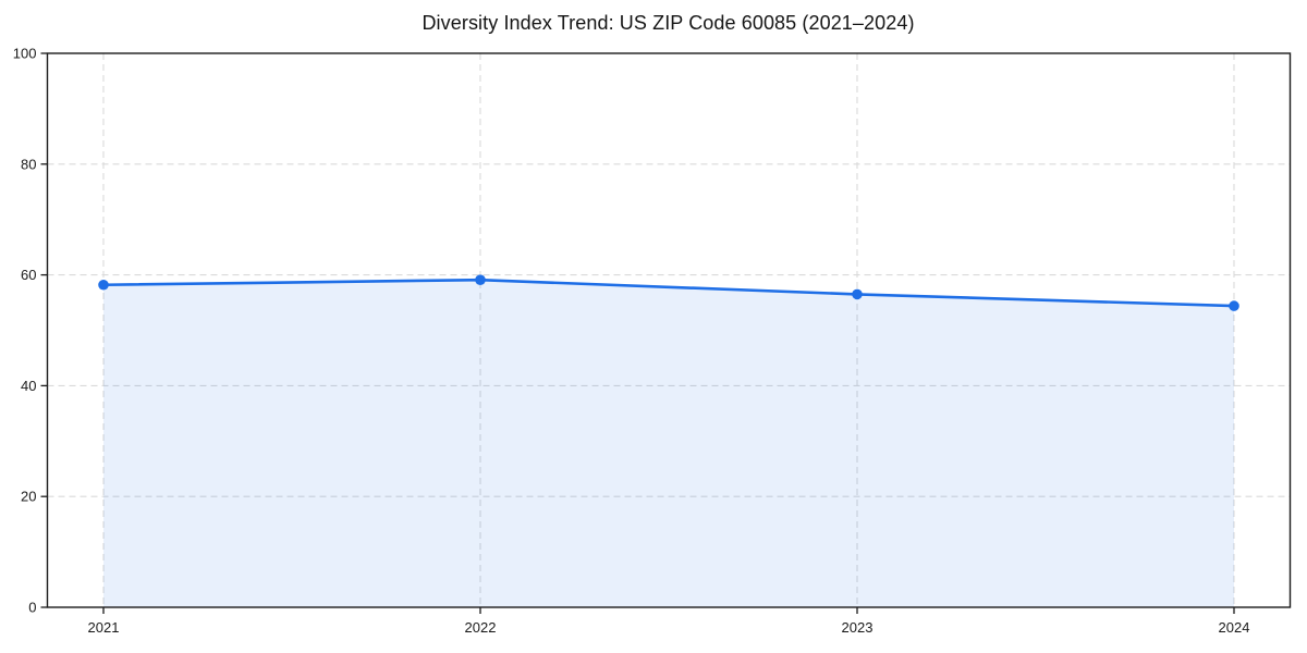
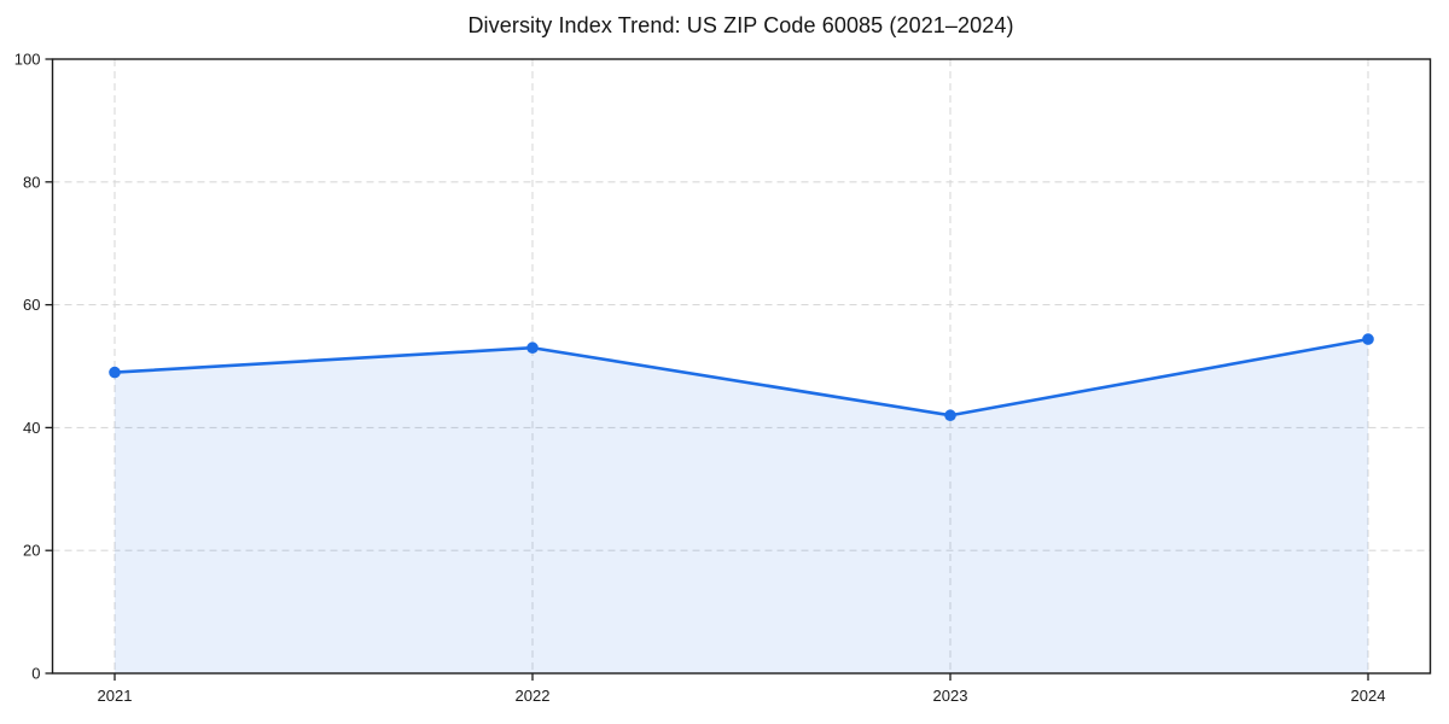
2021: 58 -> 49
2022: 59 -> 53
2023: 56 -> 42
